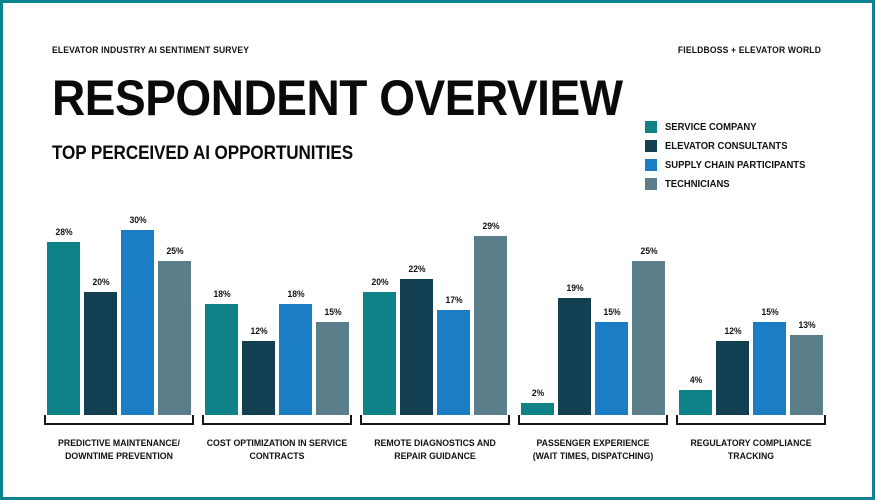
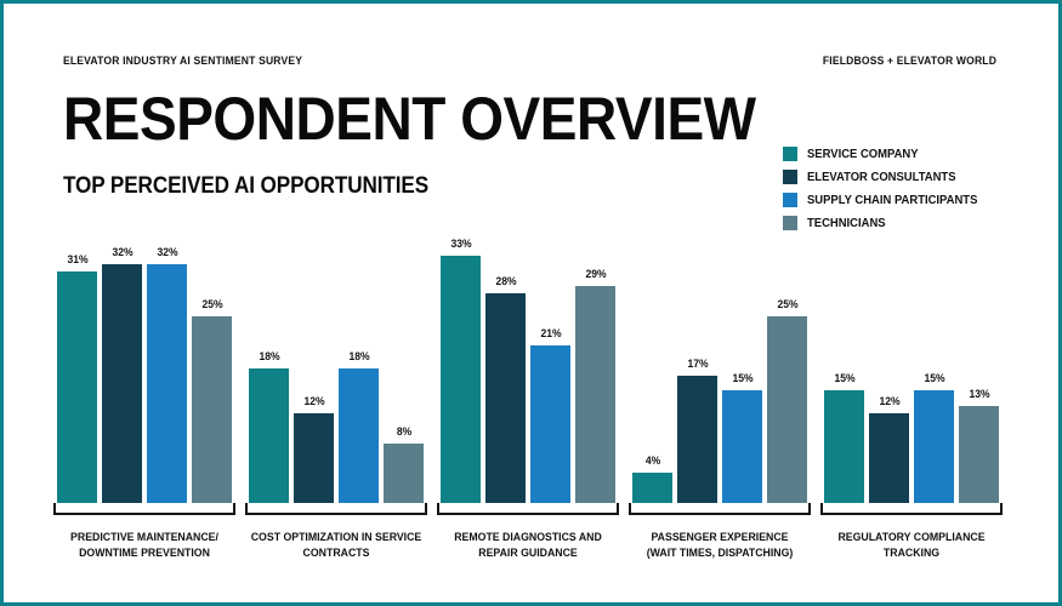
SERVICE COMPANY/PREDICTIVE MAINTENANCE/ DOWNTIME PREVENTION: 28% -> 31%
ELEVATOR CONSULTANTS/PREDICTIVE MAINTENANCE/ DOWNTIME PREVENTION: 20% -> 32%
SUPPLY CHAIN PARTICIPANTS/PREDICTIVE MAINTENANCE/ DOWNTIME PREVENTION: 30% -> 32%
TECHNICIANS/COST OPTIMIZATION IN SERVICE CONTRACTS: 15% -> 8%
SERVICE COMPANY/REMOTE DIAGNOSTICS AND REPAIR GUIDANCE: 20% -> 33%
ELEVATOR CONSULTANTS/REMOTE DIAGNOSTICS AND REPAIR GUIDANCE: 22% -> 28%
SUPPLY CHAIN PARTICIPANTS/REMOTE DIAGNOSTICS AND REPAIR GUIDANCE: 17% -> 21%
SERVICE COMPANY/PASSENGER EXPERIENCE (WAIT TIMES, DISPATCHING): 2% -> 4%
ELEVATOR CONSULTANTS/PASSENGER EXPERIENCE (WAIT TIMES, DISPATCHING): 19% -> 17%
SERVICE COMPANY/REGULATORY COMPLIANCE TRACKING: 4% -> 15%
